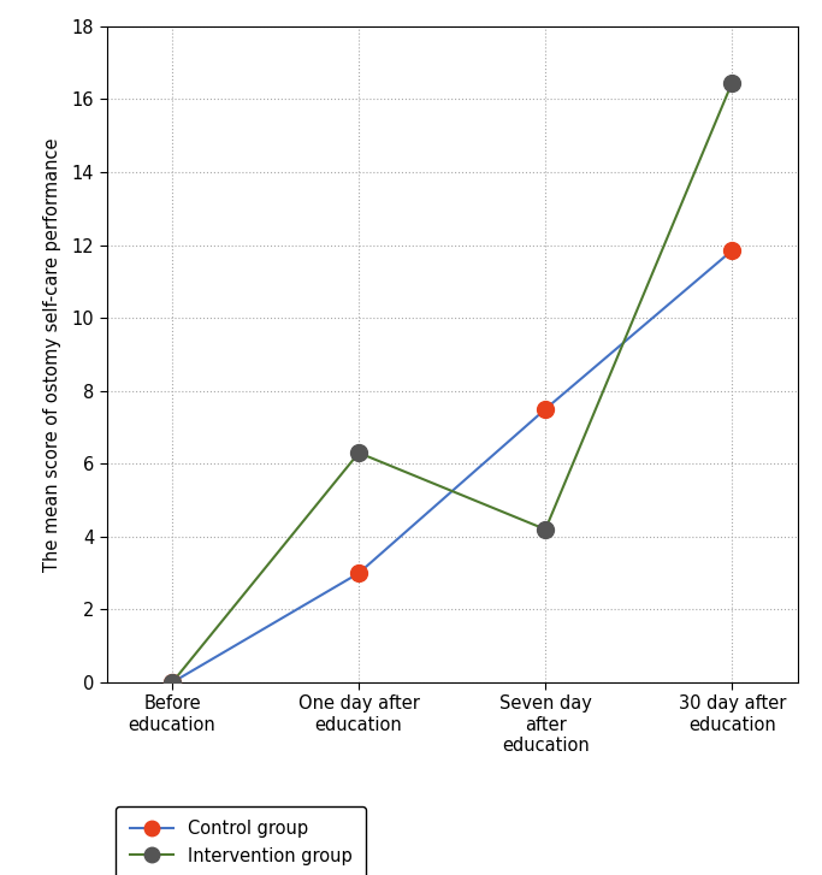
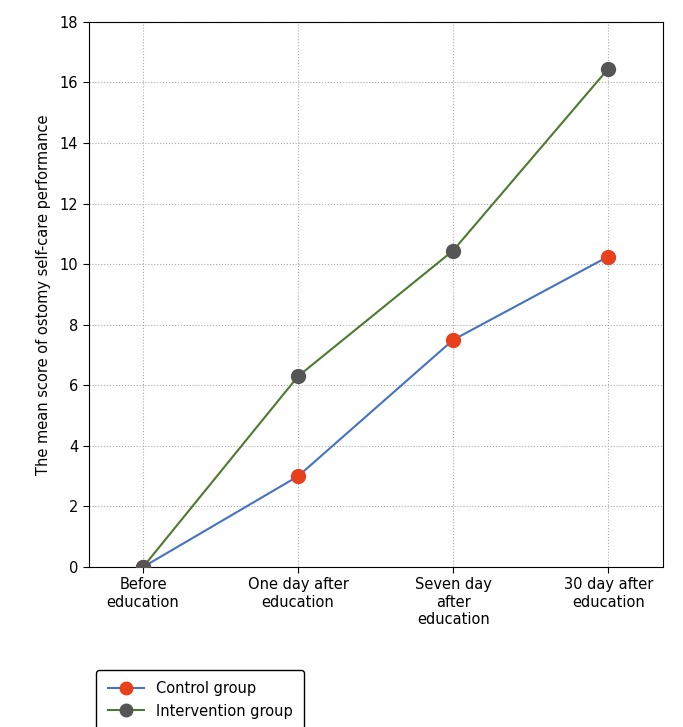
Intervention group/Seven day after education: 4.20 -> 10.45
Control group/30 day after education: 11.85 -> 10.25
